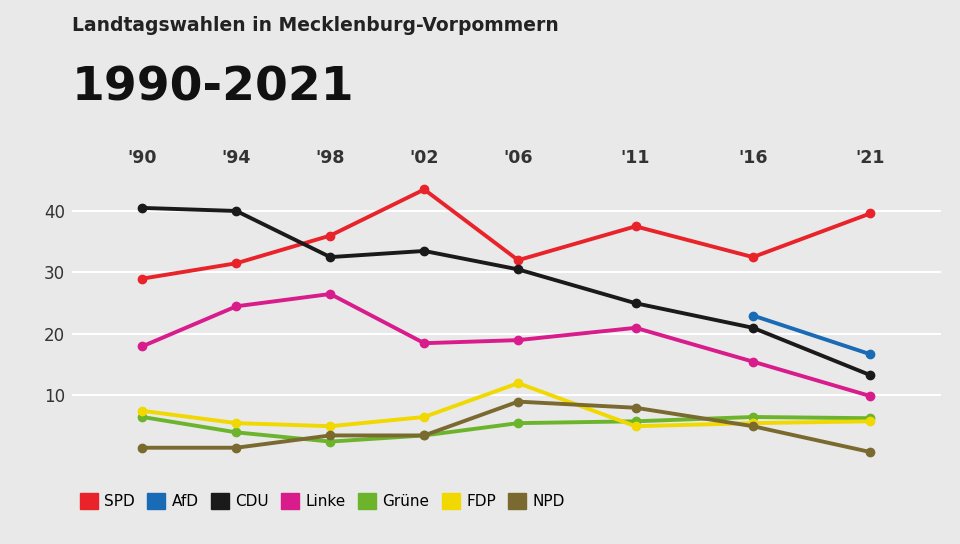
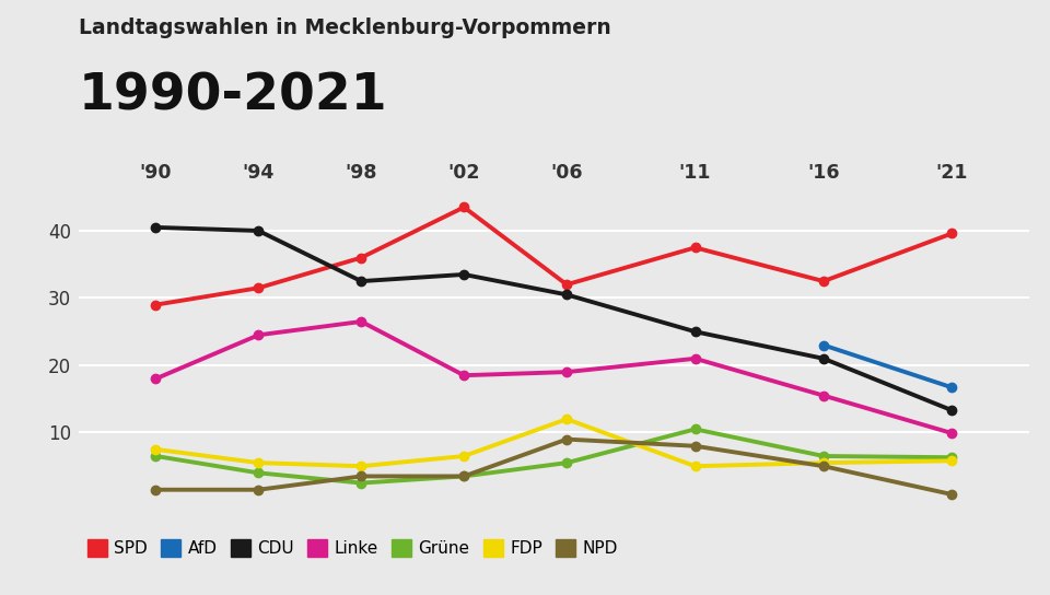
Grüne/'11: 5.8 -> 10.5
